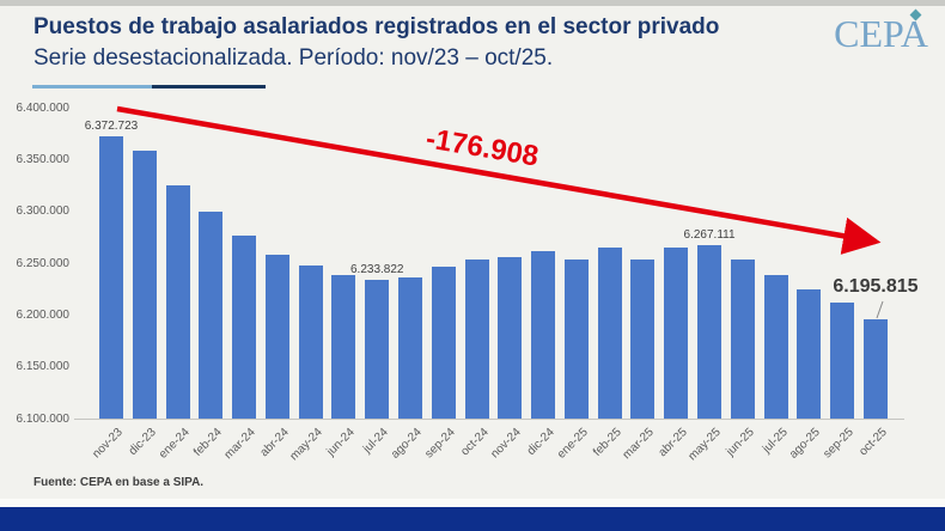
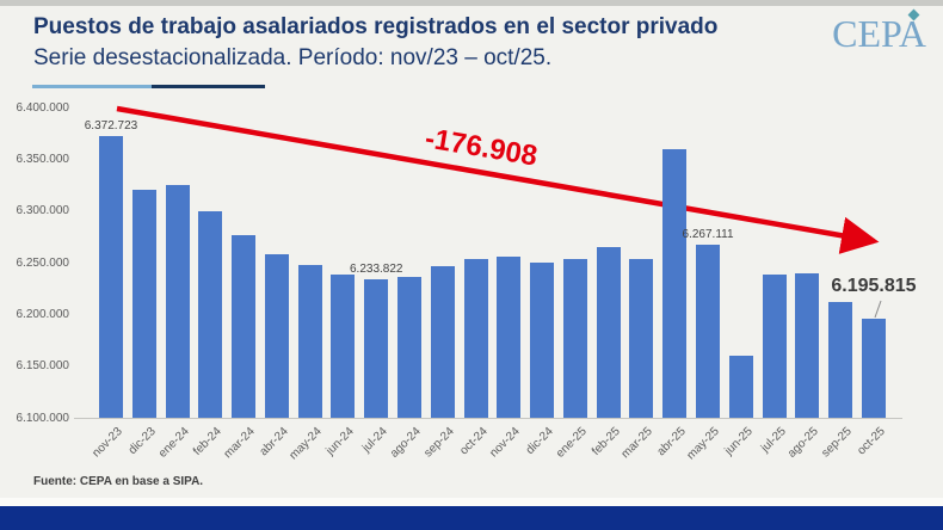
dic-23: 6360000 -> 6320000
dic-24: 6260000 -> 6250000
abr-25: 6260000 -> 6360000
jun-25: 6250000 -> 6160000
ago-25: 6220000 -> 6240000
